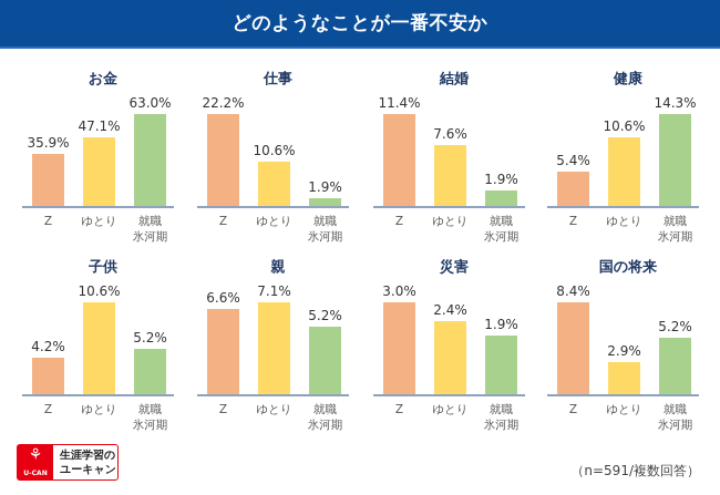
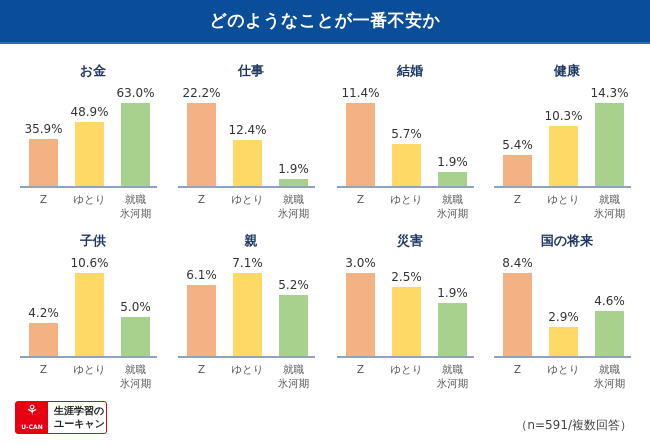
お金/ゆとり: 47.1% -> 48.9%
仕事/ゆとり: 10.6% -> 12.4%
結婚/ゆとり: 7.6% -> 5.7%
健康/ゆとり: 10.6% -> 10.3%
子供/就職 氷河期: 5.2% -> 5.0%
親/Z: 6.6% -> 6.1%
災害/ゆとり: 2.4% -> 2.5%
国の将来/就職 氷河期: 5.2% -> 4.6%
